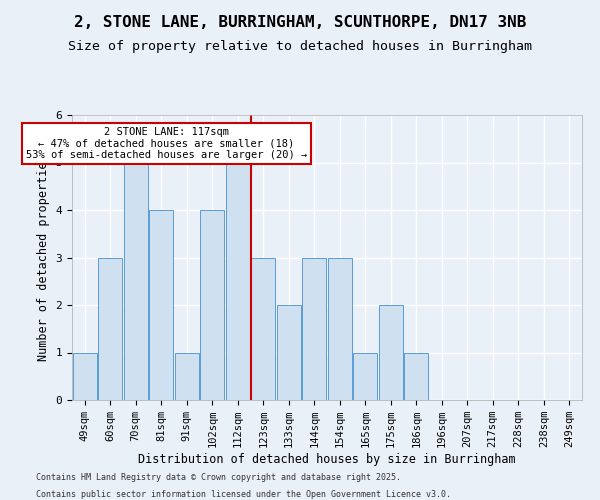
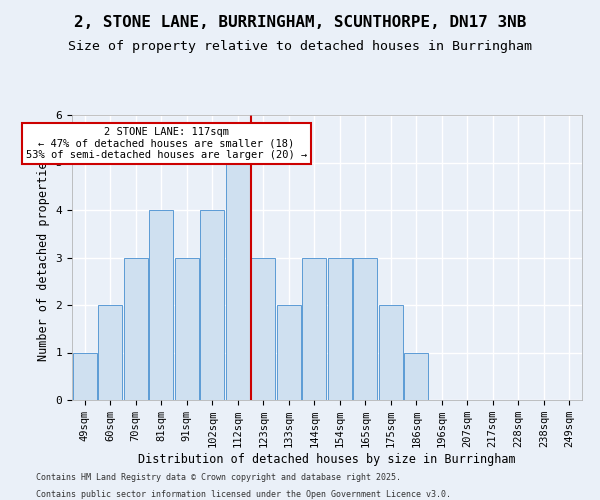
60sqm: 3 -> 2
70sqm: 5 -> 3
91sqm: 1 -> 3
165sqm: 1 -> 3
